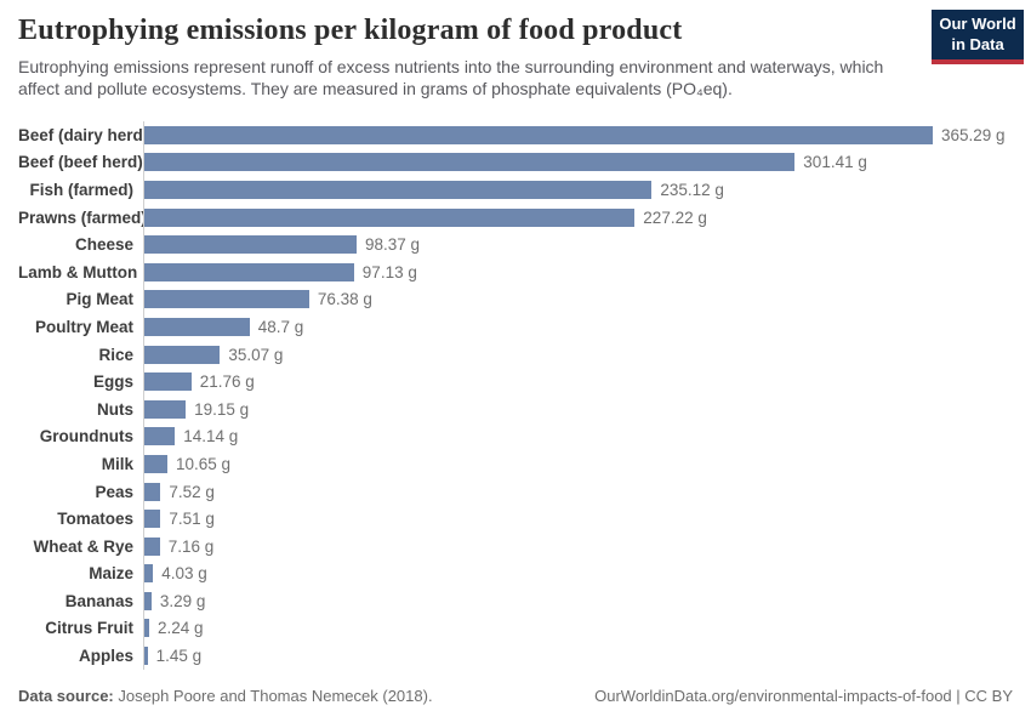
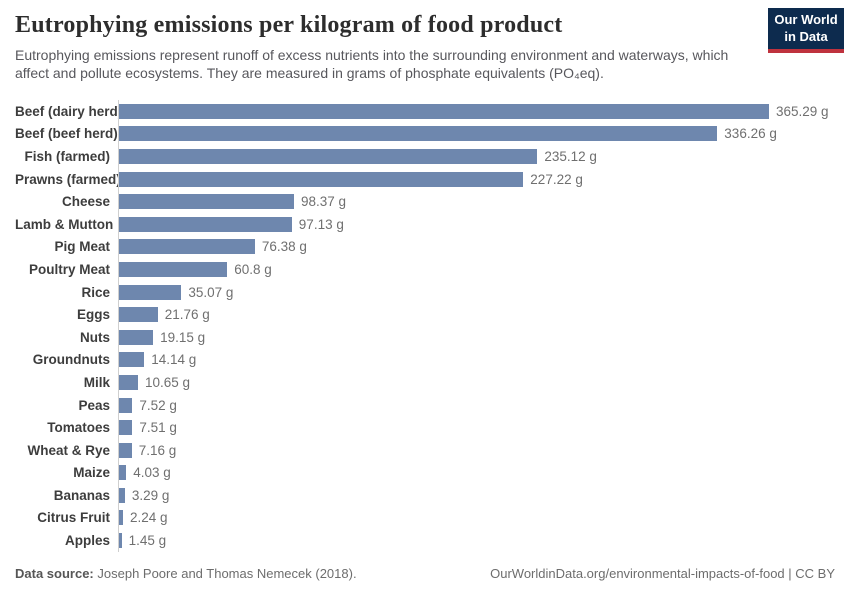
Beef (beef herd): 301.41 -> 336.26
Poultry Meat: 48.7 -> 60.8
